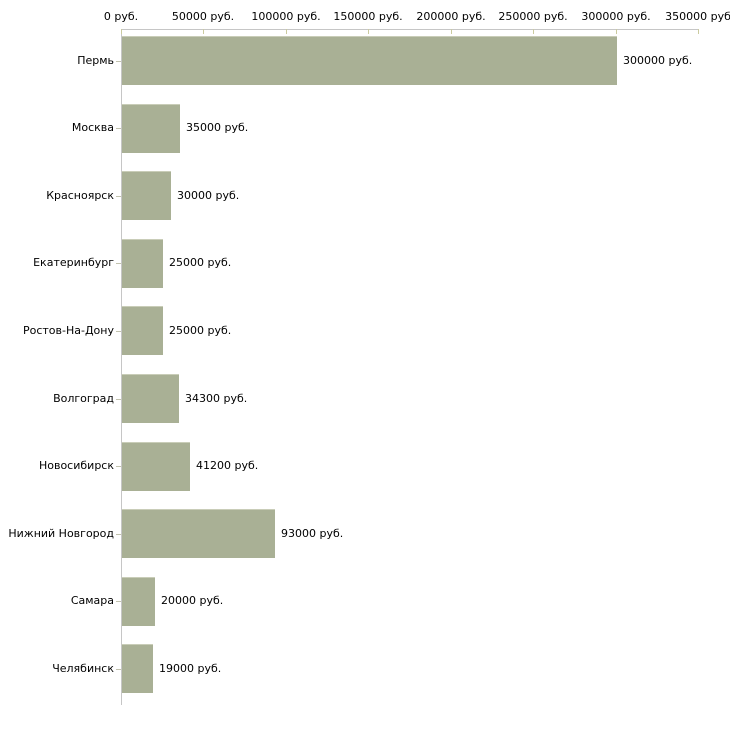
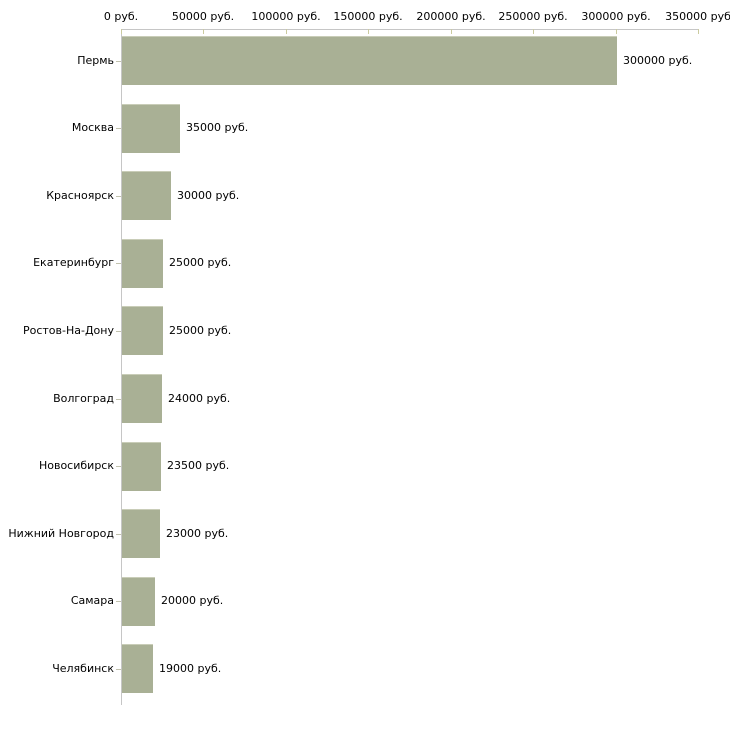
Волгоград: 34300 -> 24000
Новосибирск: 41200 -> 23500
Нижний Новгород: 93000 -> 23000
